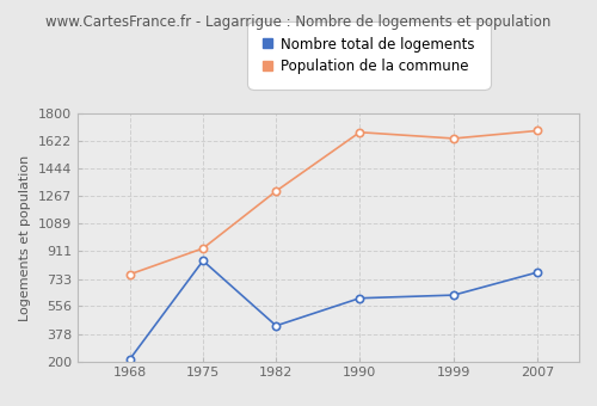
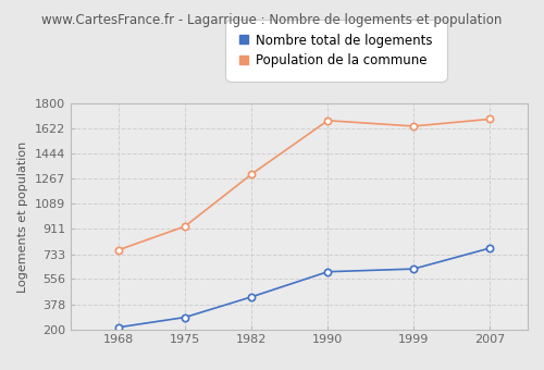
Nombre total de logements/1975: 850 -> 280
